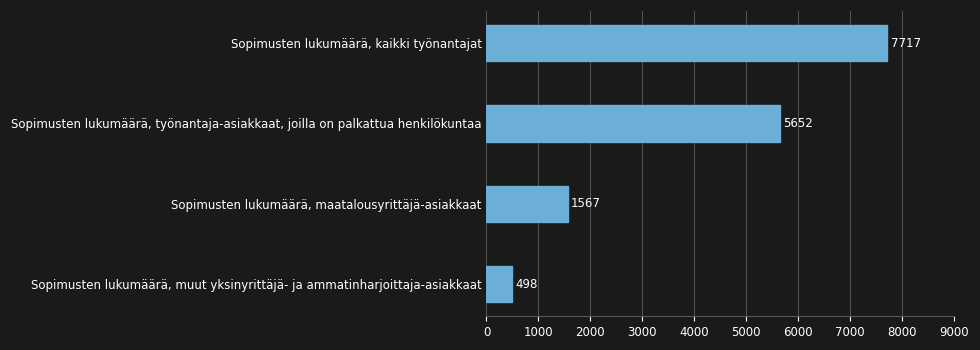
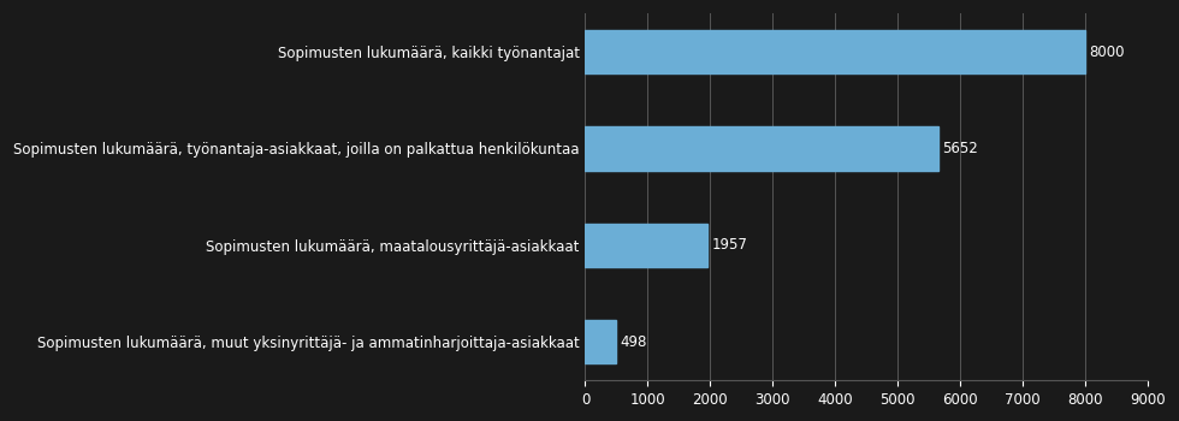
Sopimusten lukumäärä, kaikki työnantajat: 7717 -> 8000
Sopimusten lukumäärä, maatalousyrittäjä-asiakkaat: 1567 -> 1957
